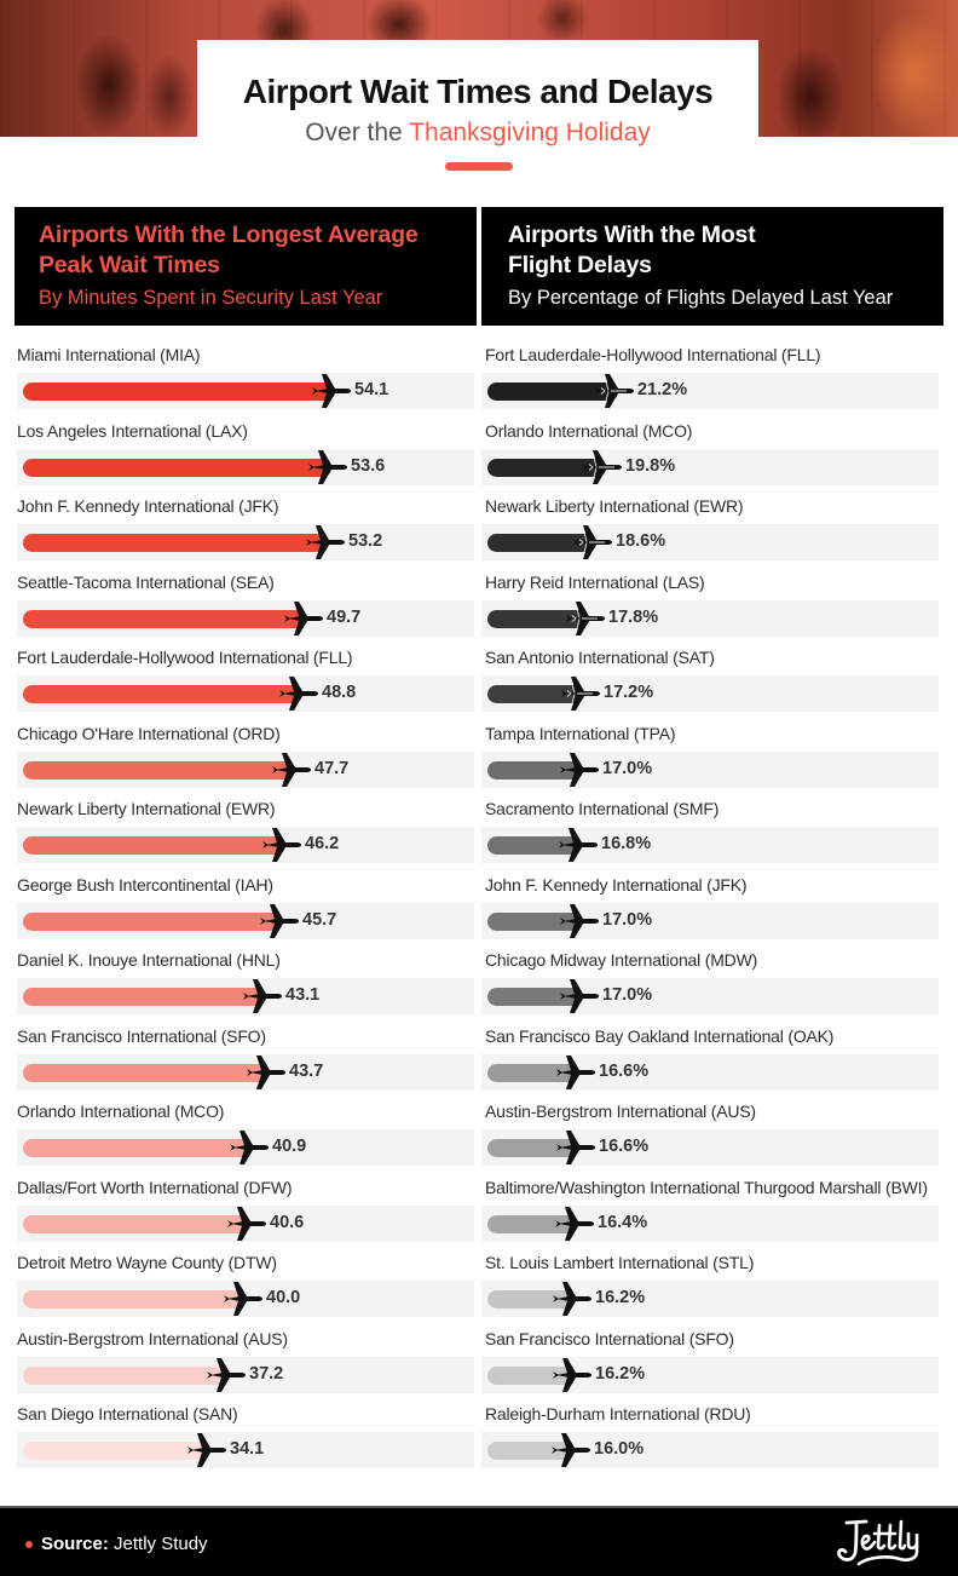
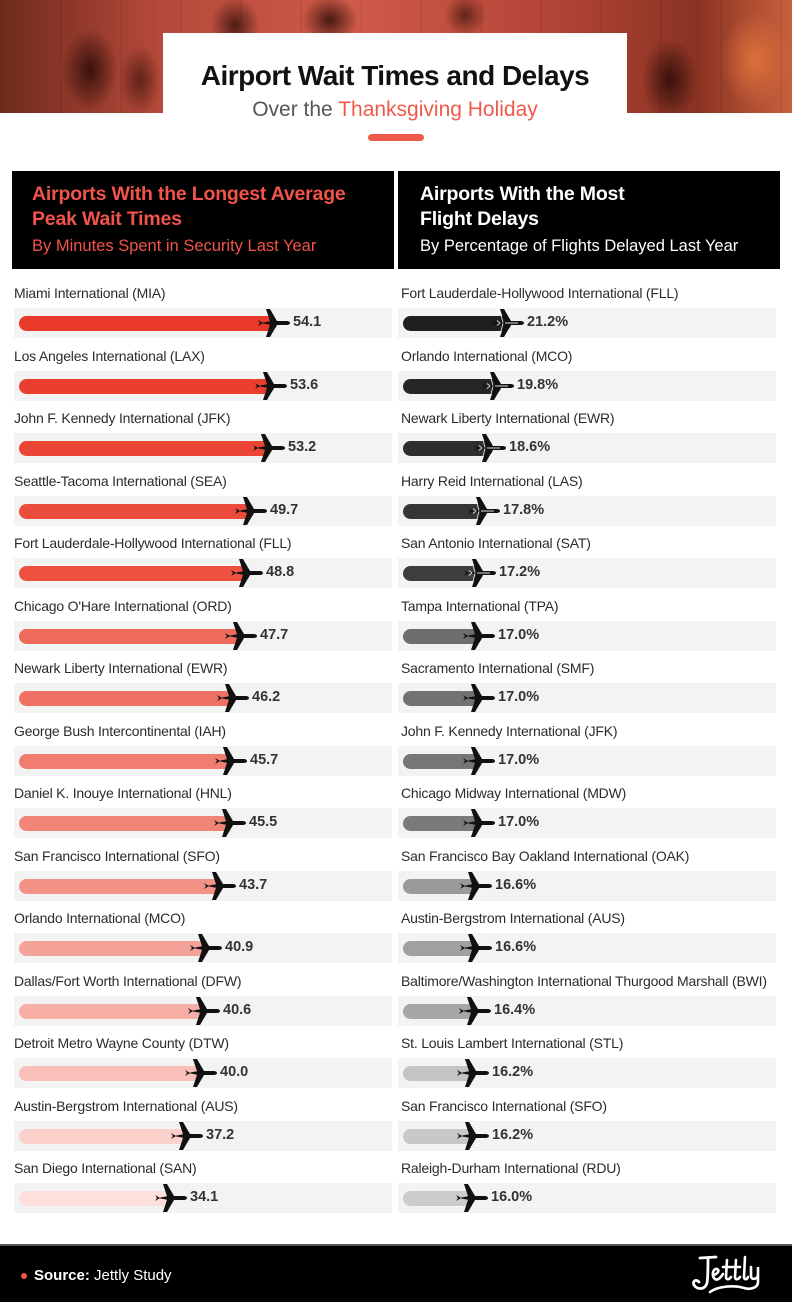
Airports With the Longest Average Peak Wait Times/Daniel K. Inouye International (HNL): 43.1 -> 45.5
Airports With the Most Flight Delays/Sacramento International (SMF): 16.8% -> 17.0%
